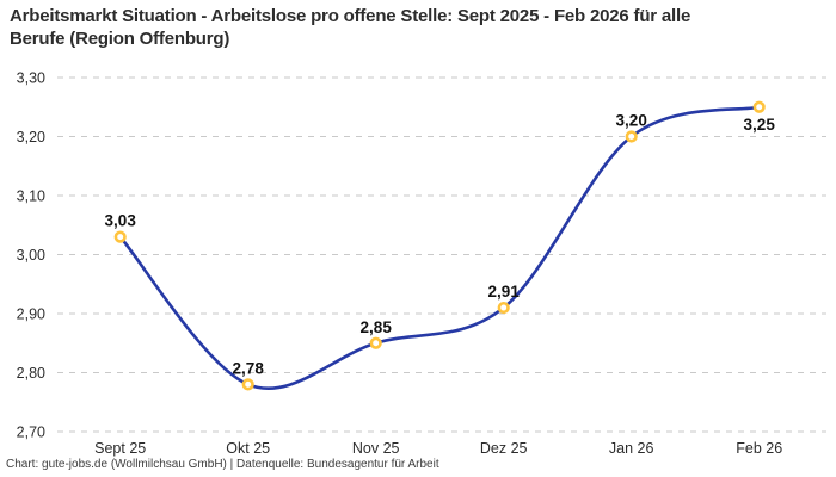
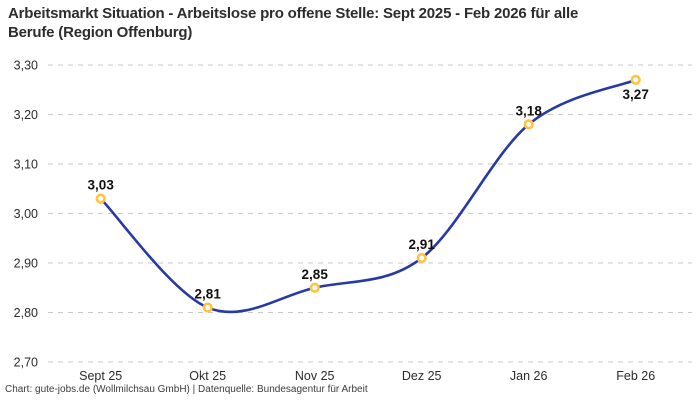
Okt 25: 2,78 -> 2,81
Jan 26: 3,20 -> 3,18
Feb 26: 3,25 -> 3,27
